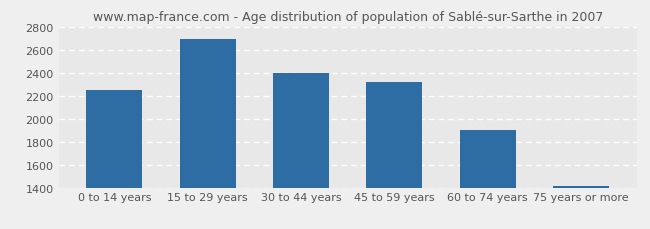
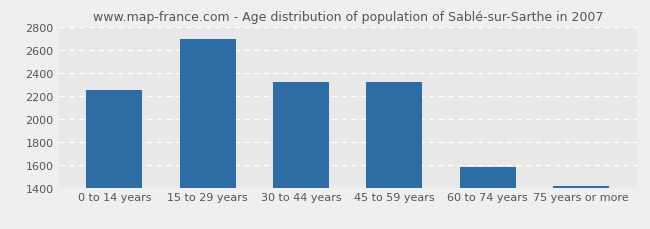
30 to 44 years: 2400 -> 2320
60 to 74 years: 1900 -> 1580
